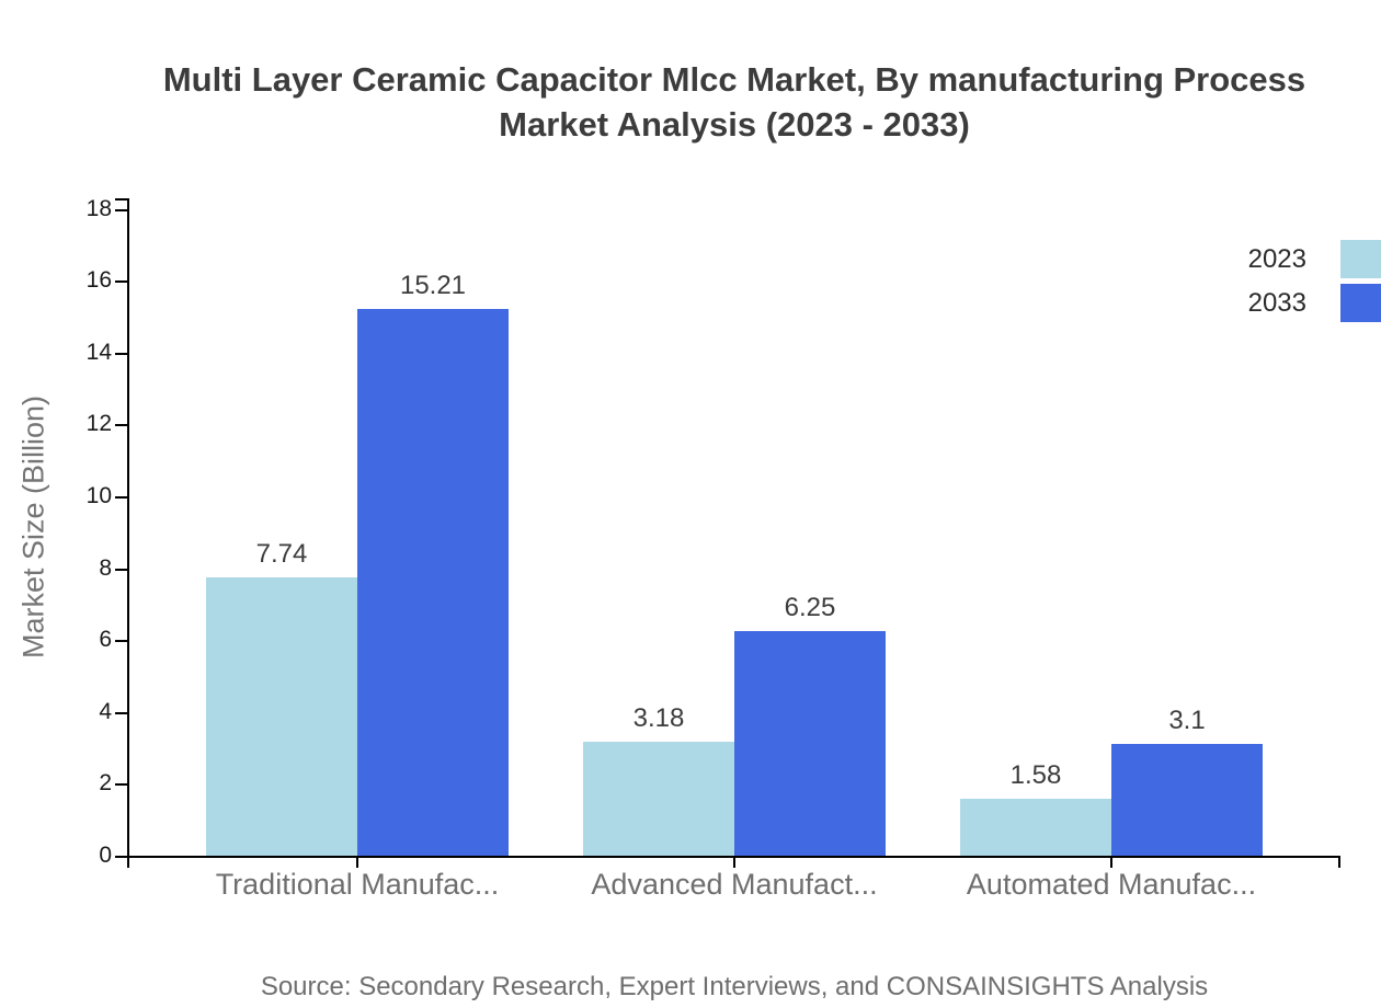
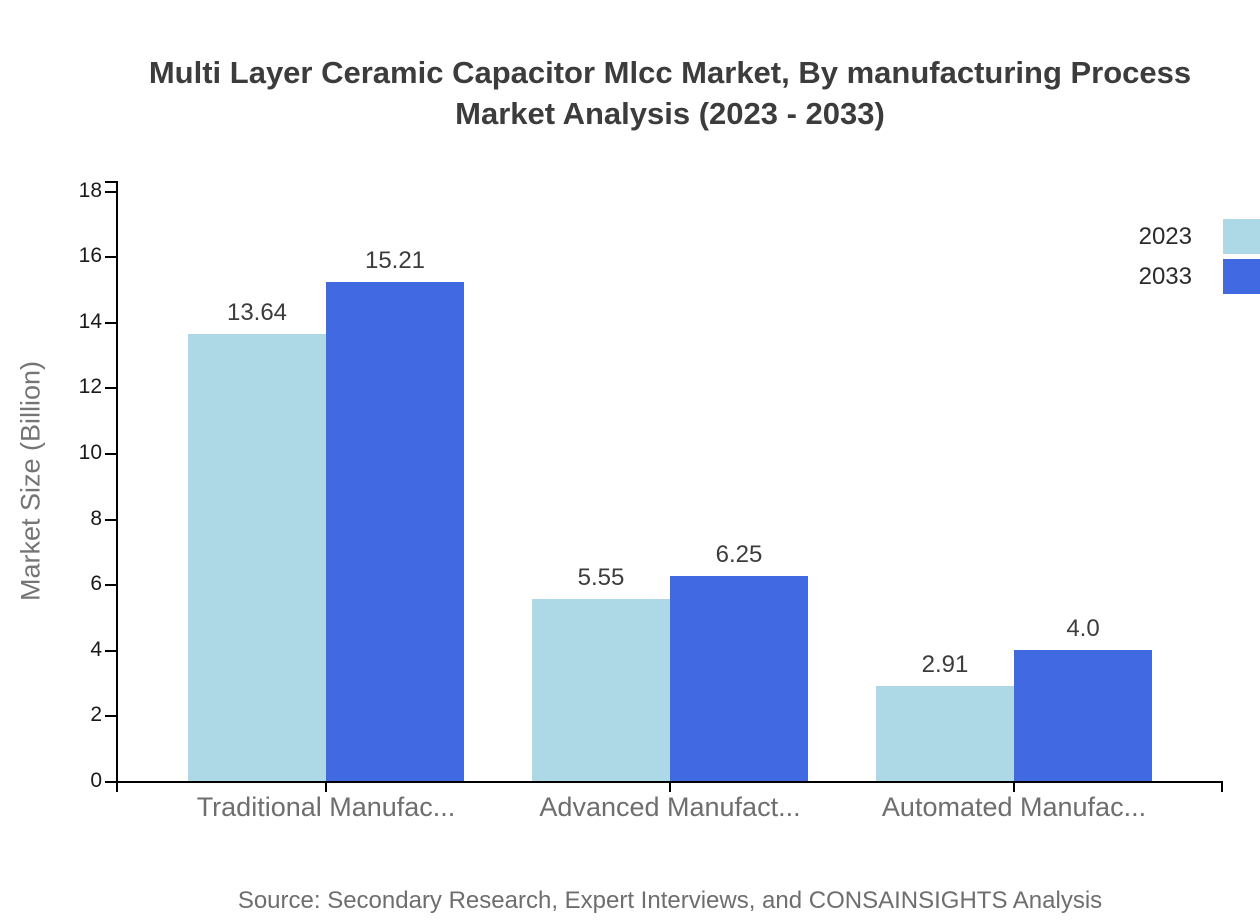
2023/Traditional Manufac...: 7.74 -> 13.64
2023/Advanced Manufact...: 3.18 -> 5.55
2023/Automated Manufac...: 1.58 -> 2.91
2033/Automated Manufac...: 3.1 -> 4.0
